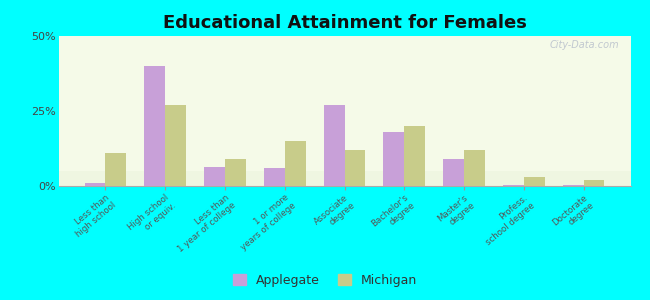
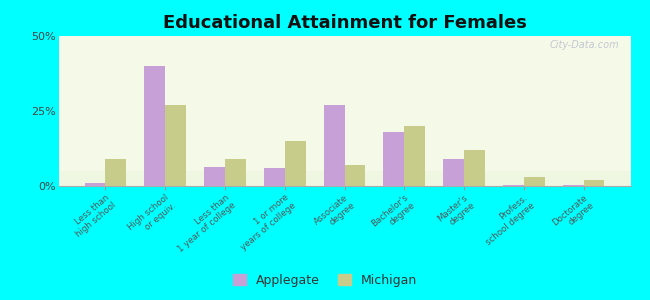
Michigan/Less than high school: 11% -> 9%
Michigan/Associate degree: 12% -> 7%
